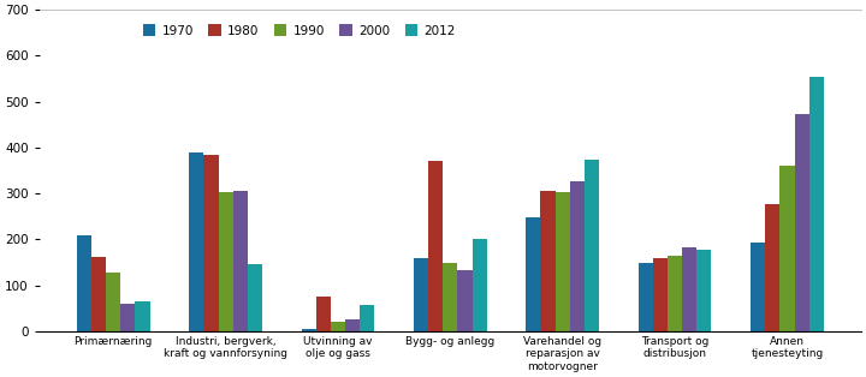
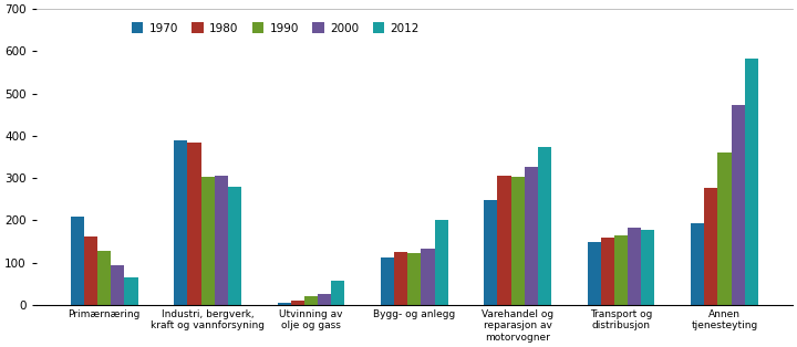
2000/Primærnæring: 60 -> 95
2012/Industri, bergverk, kraft og vannforsyning: 145 -> 280
1980/Utvinning av olje og gass: 75 -> 10
1970/Bygg- og anlegg: 160 -> 113
1980/Bygg- og anlegg: 370 -> 125
1990/Bygg- og anlegg: 150 -> 122
2012/Annen tjenesteyting: 555 -> 583
